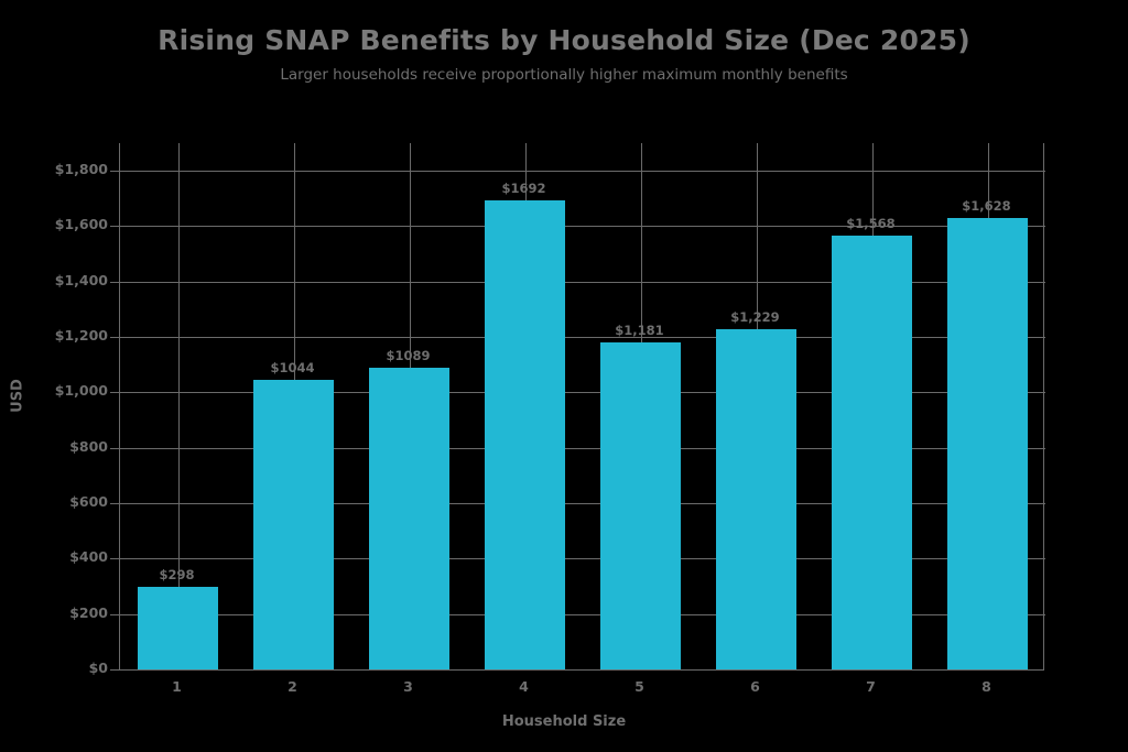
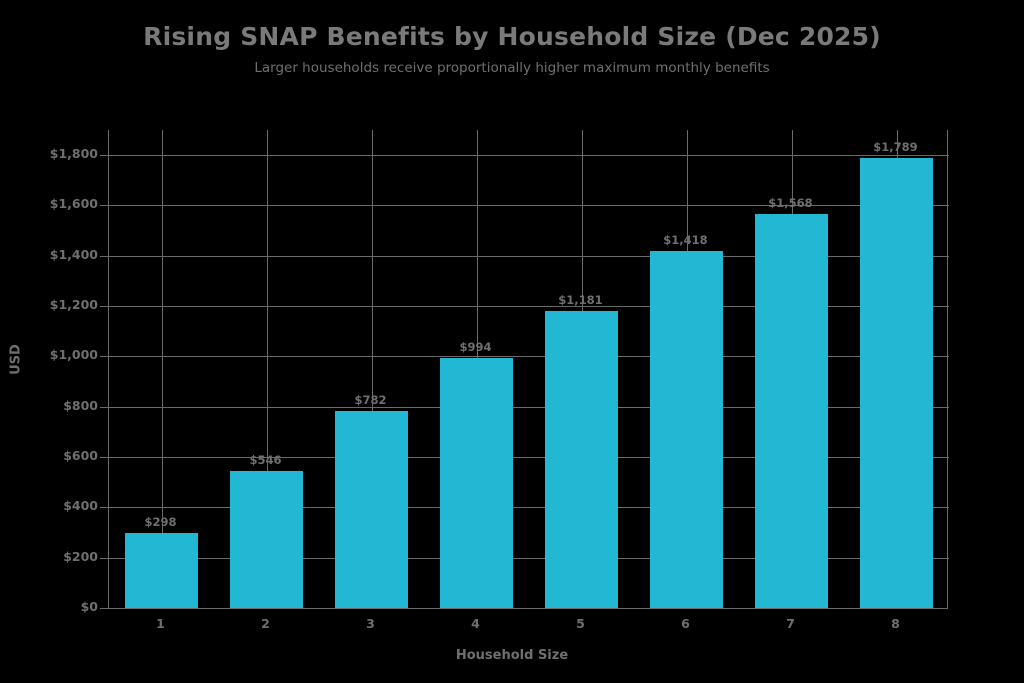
2: $1044 -> $546
3: $1089 -> $782
4: $1692 -> $994
6: $1,229 -> $1,418
8: $1,628 -> $1,789
